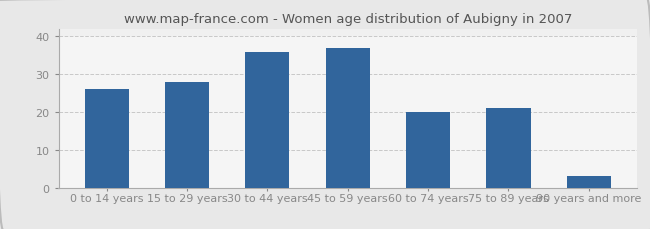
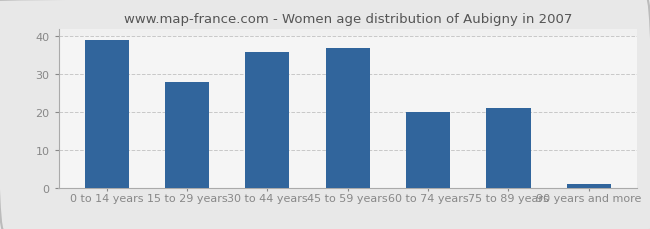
0 to 14 years: 26 -> 39
90 years and more: 3 -> 1
